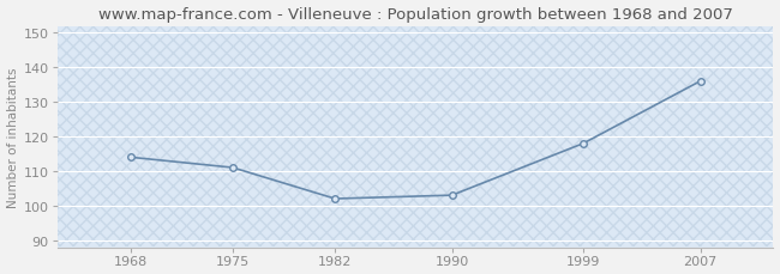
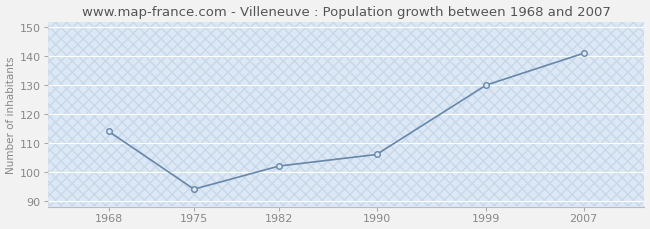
1975: 111 -> 94
1990: 103 -> 106
1999: 118 -> 130
2007: 136 -> 141
